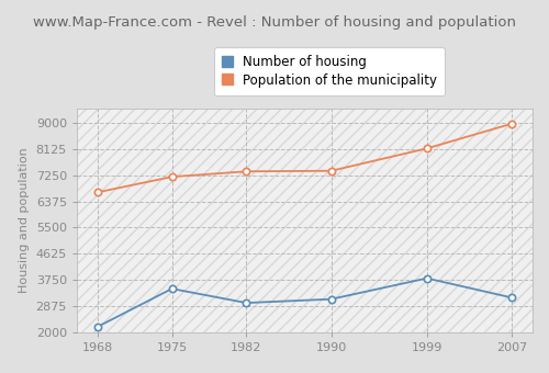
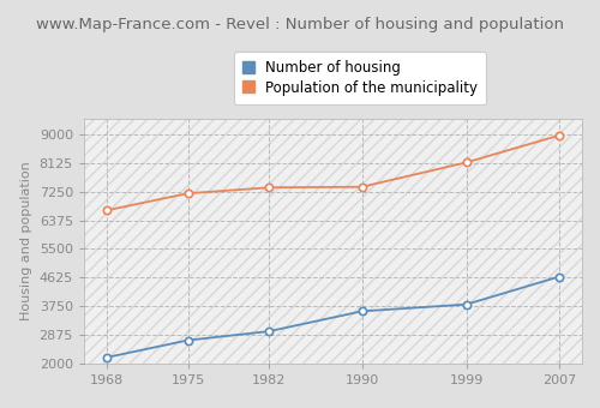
Number of housing/1975: 3450 -> 2700
Number of housing/1990: 3100 -> 3590
Number of housing/2007: 3150 -> 4650
